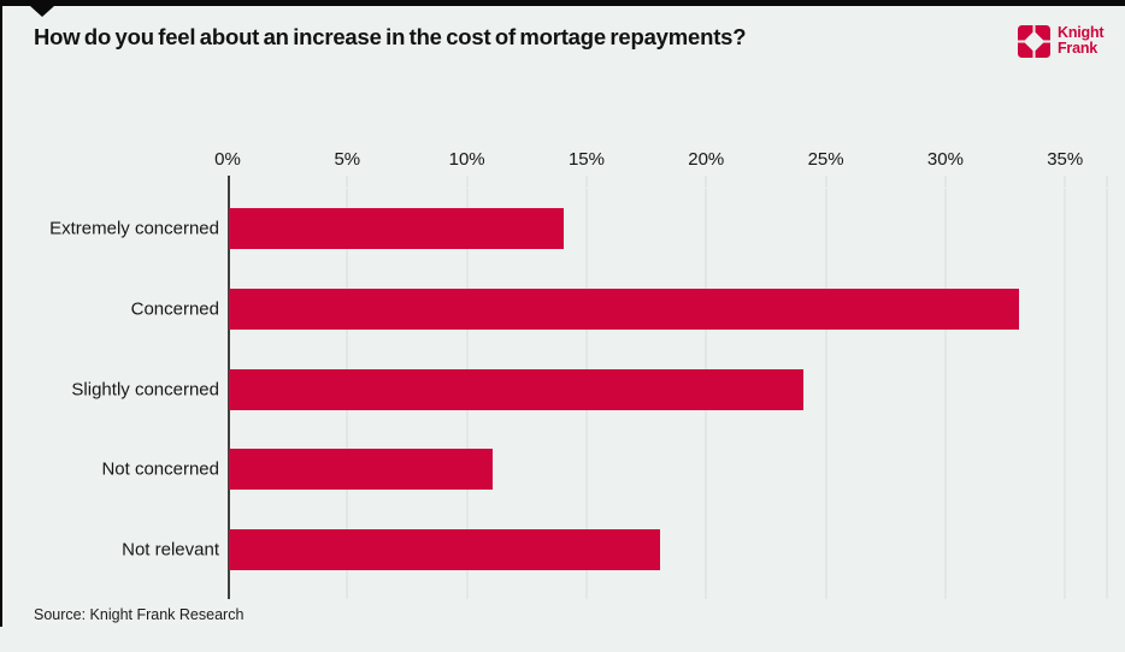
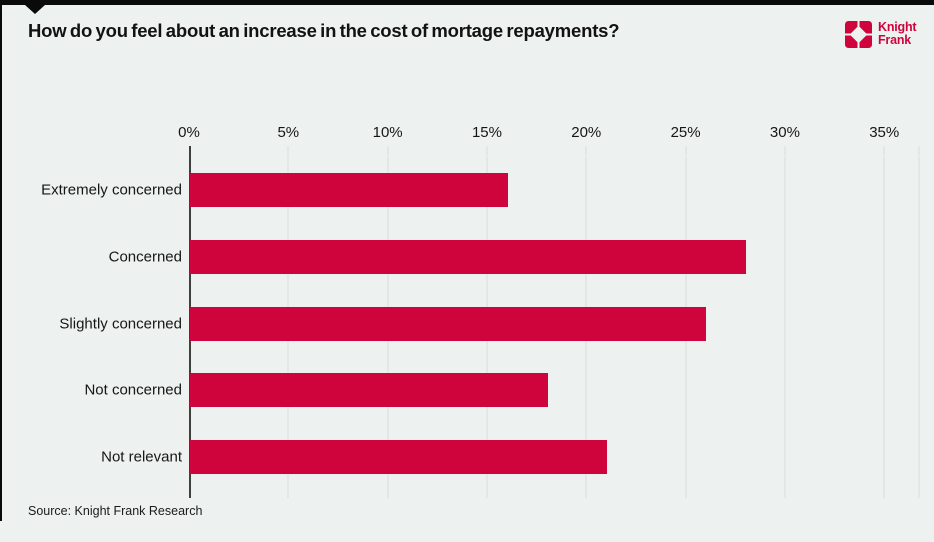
Extremely concerned: 14% -> 16%
Concerned: 33% -> 28%
Slightly concerned: 24% -> 26%
Not concerned: 11% -> 18%
Not relevant: 18% -> 21%
